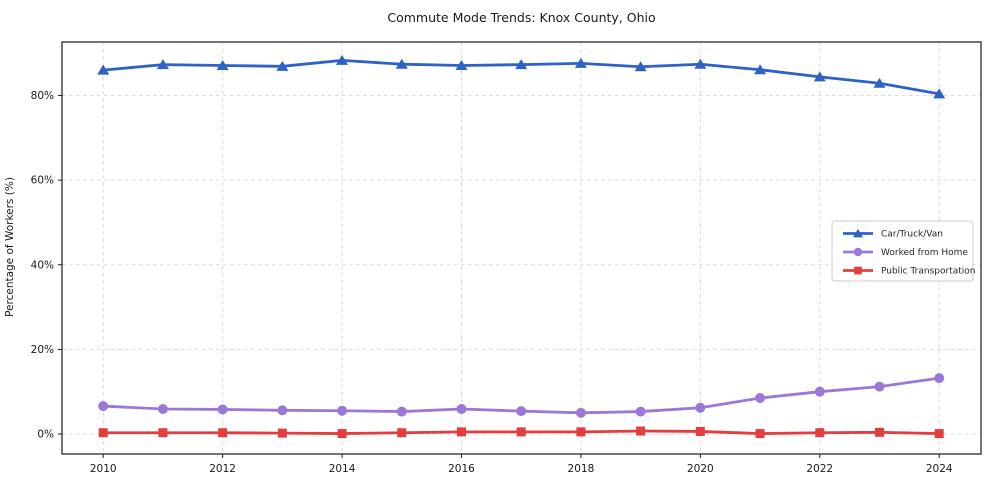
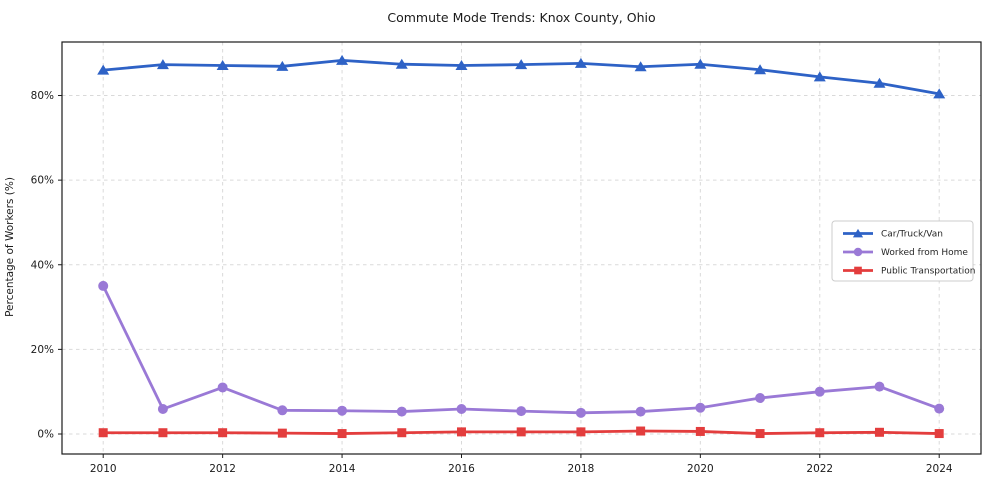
Worked from Home/2010: 7% -> 35%
Worked from Home/2012: 6% -> 11%
Worked from Home/2024: 13% -> 6%
